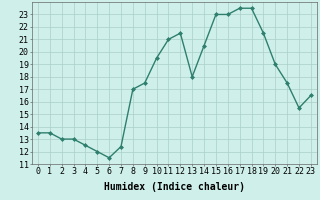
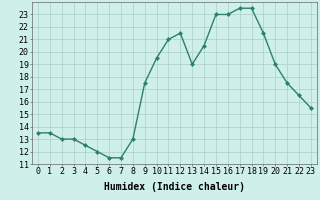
7: 12.4 -> 11.5
8: 17.0 -> 13.0
13: 18.0 -> 19.0
22: 15.5 -> 16.5
23: 16.5 -> 15.5
